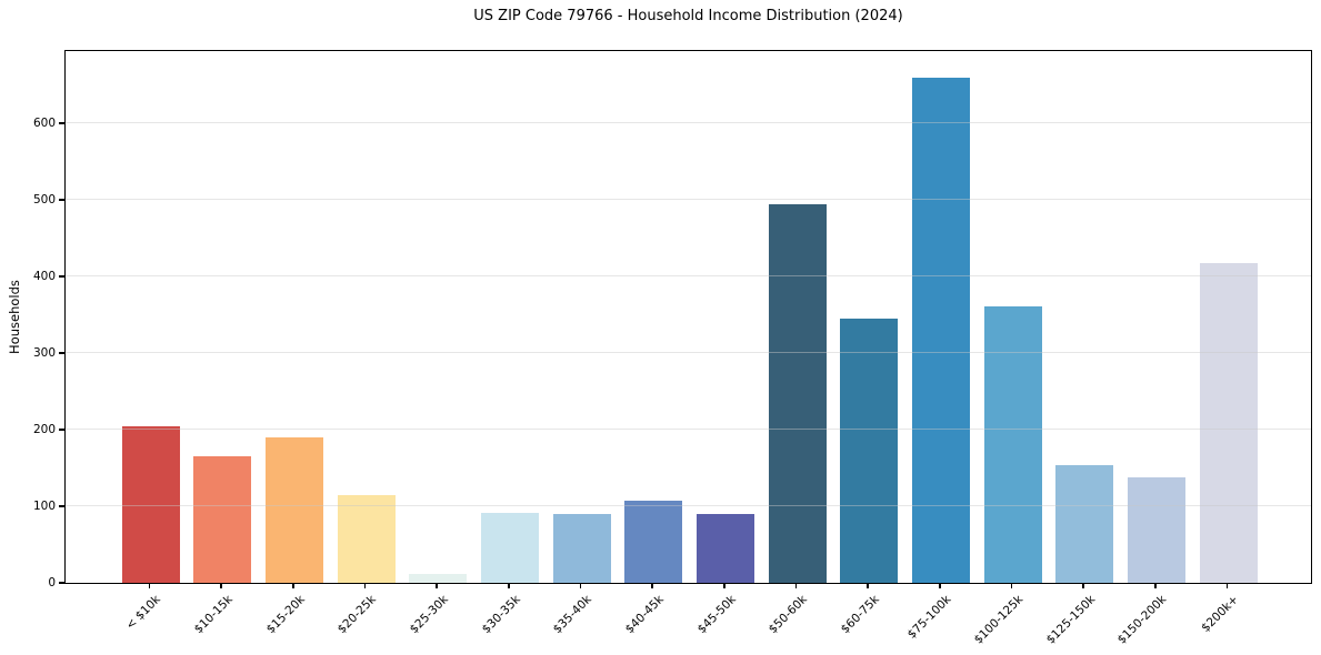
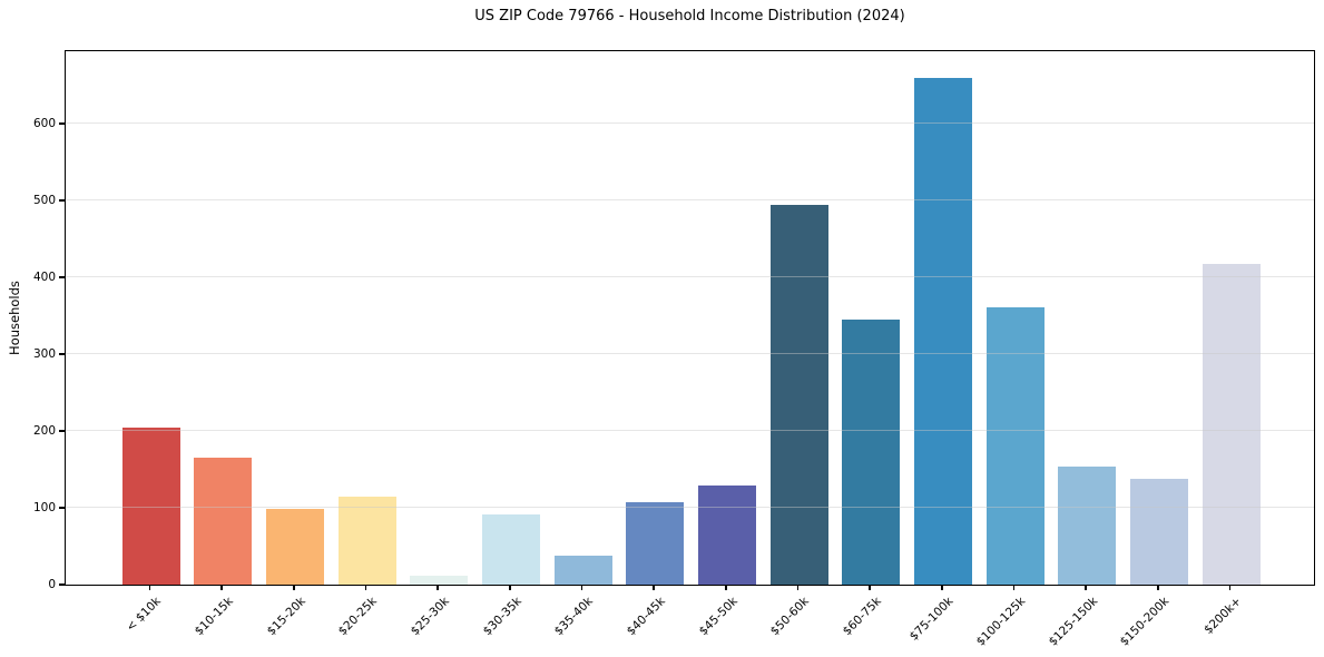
$15-20k: 190 -> 100
$35-40k: 90 -> 40
$45-50k: 90 -> 130
